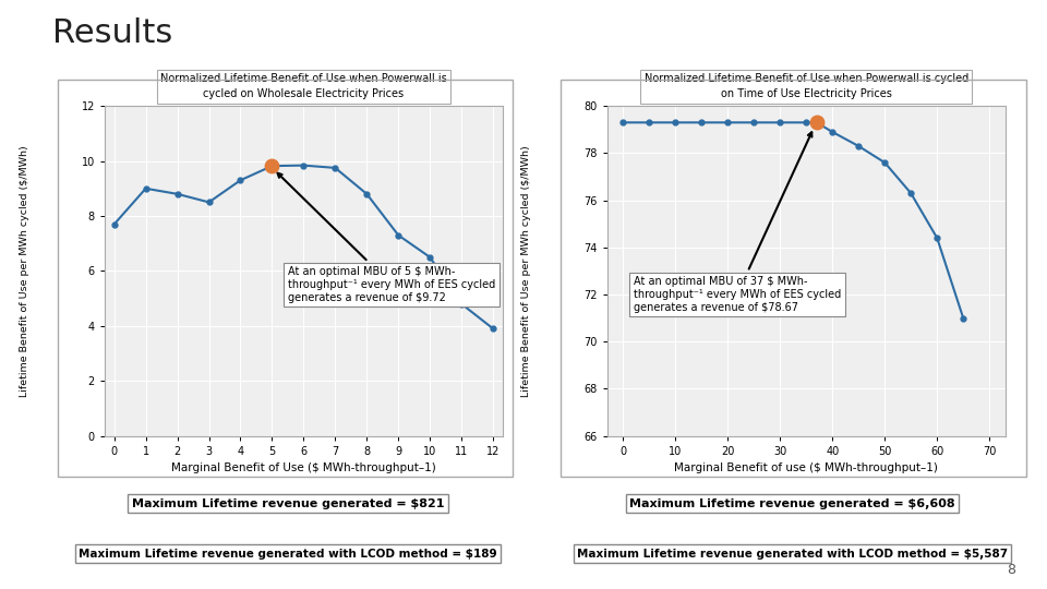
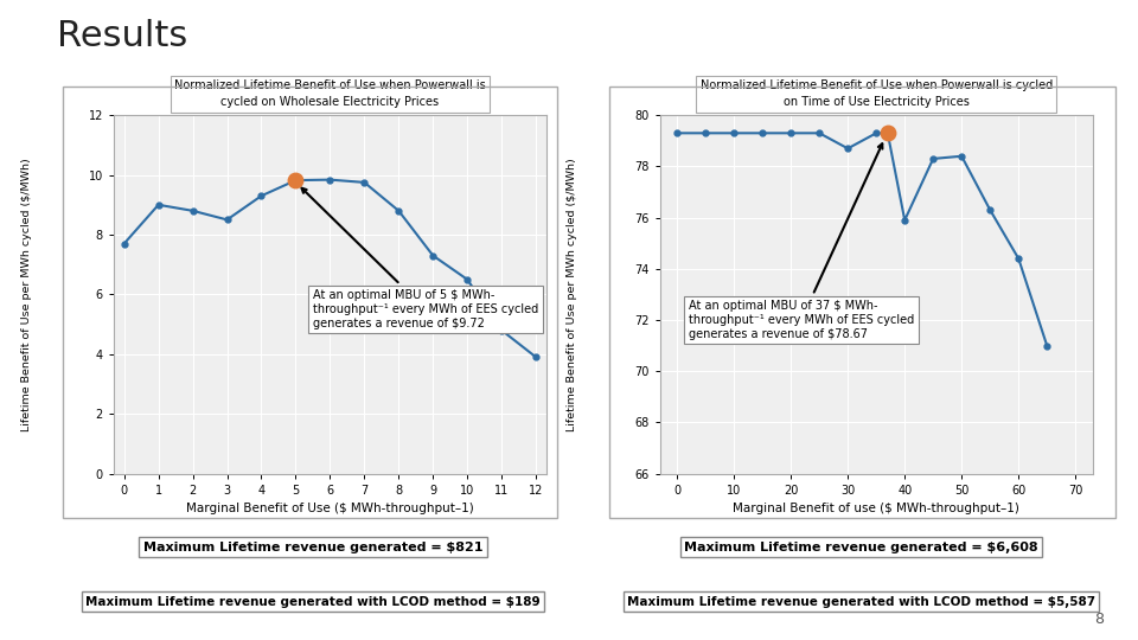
30: 79.3 -> 78.7
40: 78.9 -> 75.9
50: 77.6 -> 78.4
